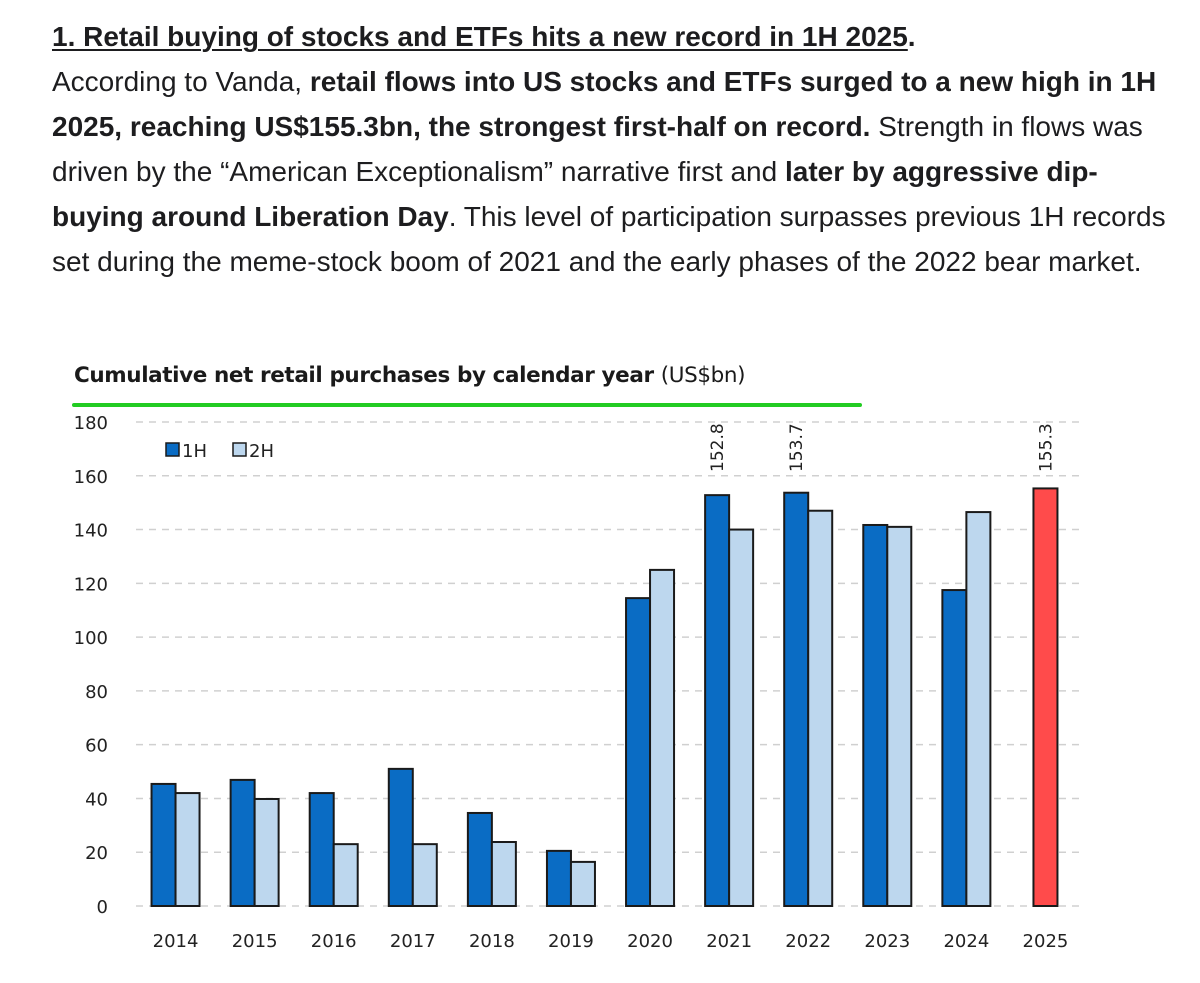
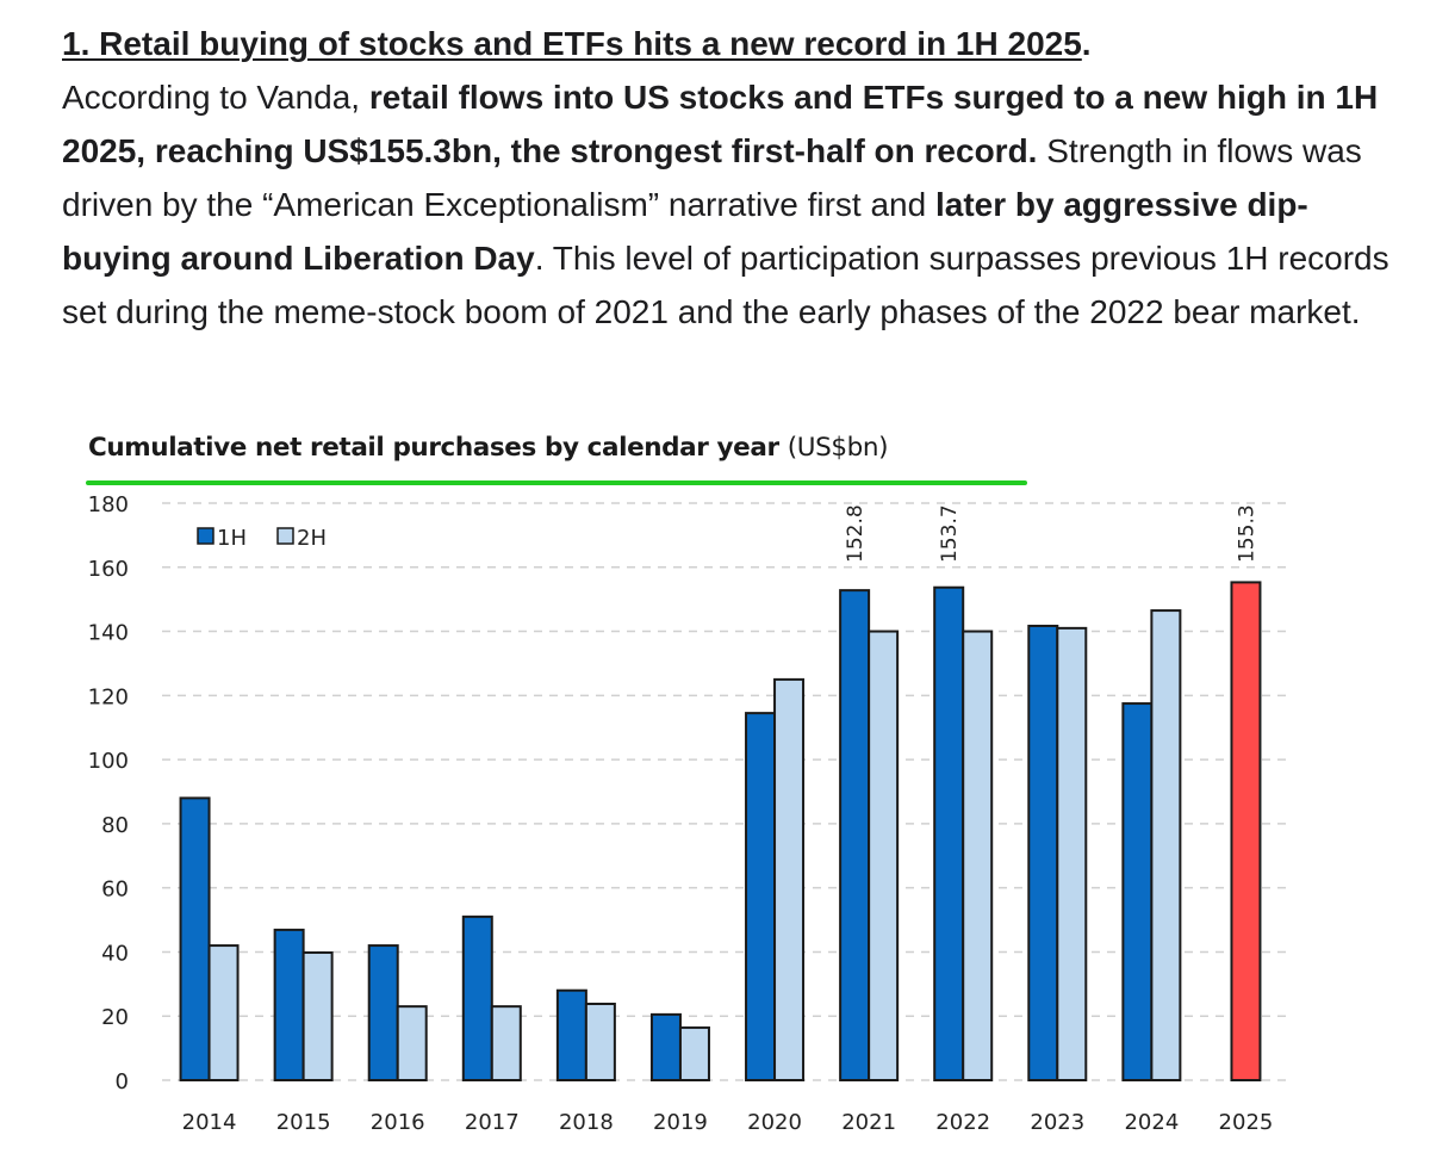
1H/2014: 45 -> 88
1H/2018: 35 -> 28
2H/2022: 147 -> 140
